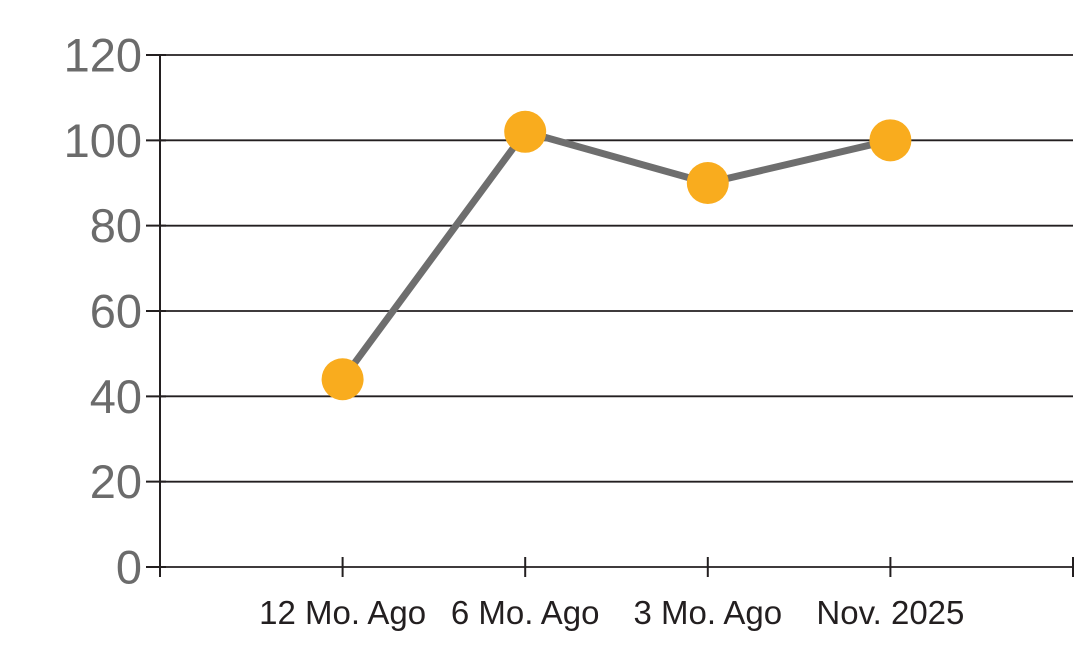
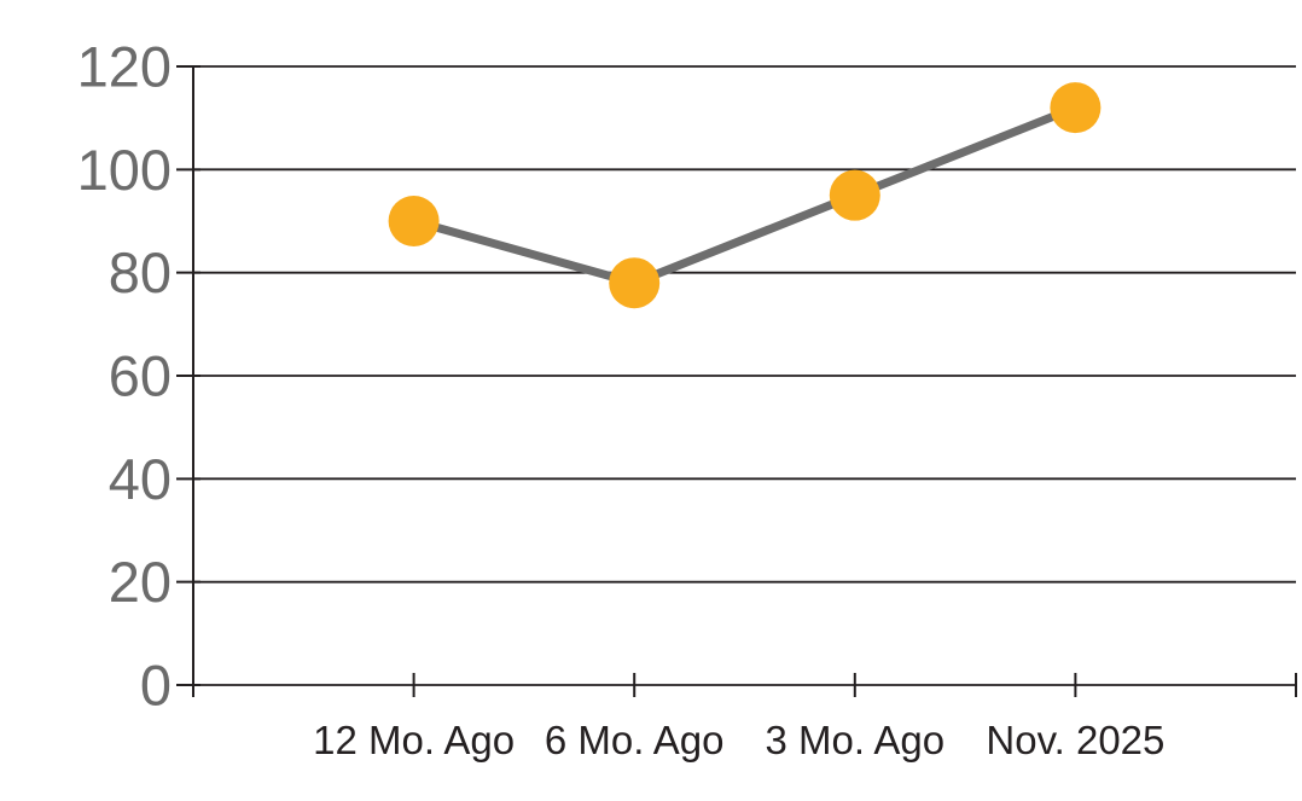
12 Mo. Ago: 44 -> 90
6 Mo. Ago: 102 -> 78
3 Mo. Ago: 90 -> 95
Nov. 2025: 100 -> 112
